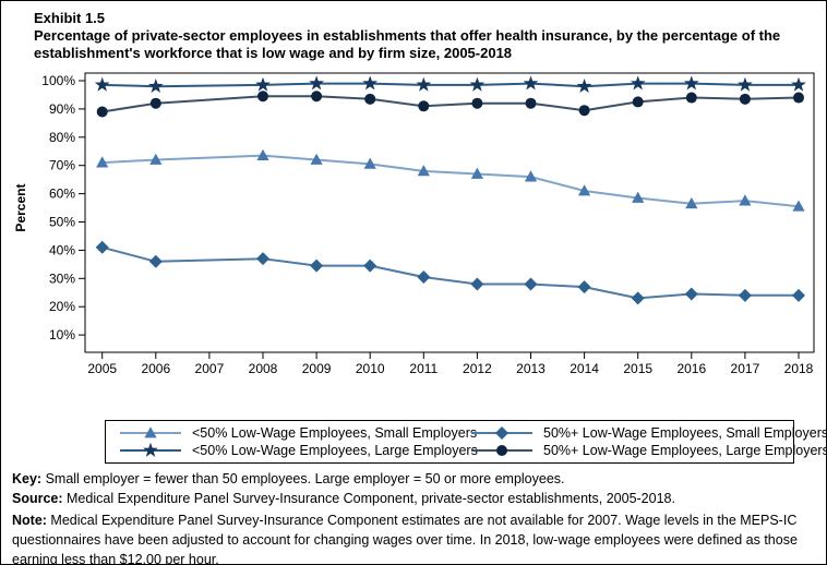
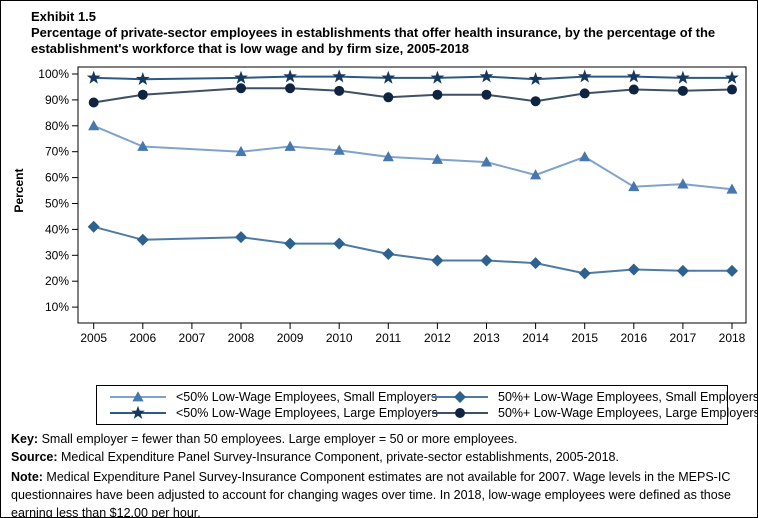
<50% Low-Wage Employees, Small Employers/2005: 71% -> 80%
<50% Low-Wage Employees, Small Employers/2008: 74% -> 70%
<50% Low-Wage Employees, Small Employers/2015: 58% -> 68%
